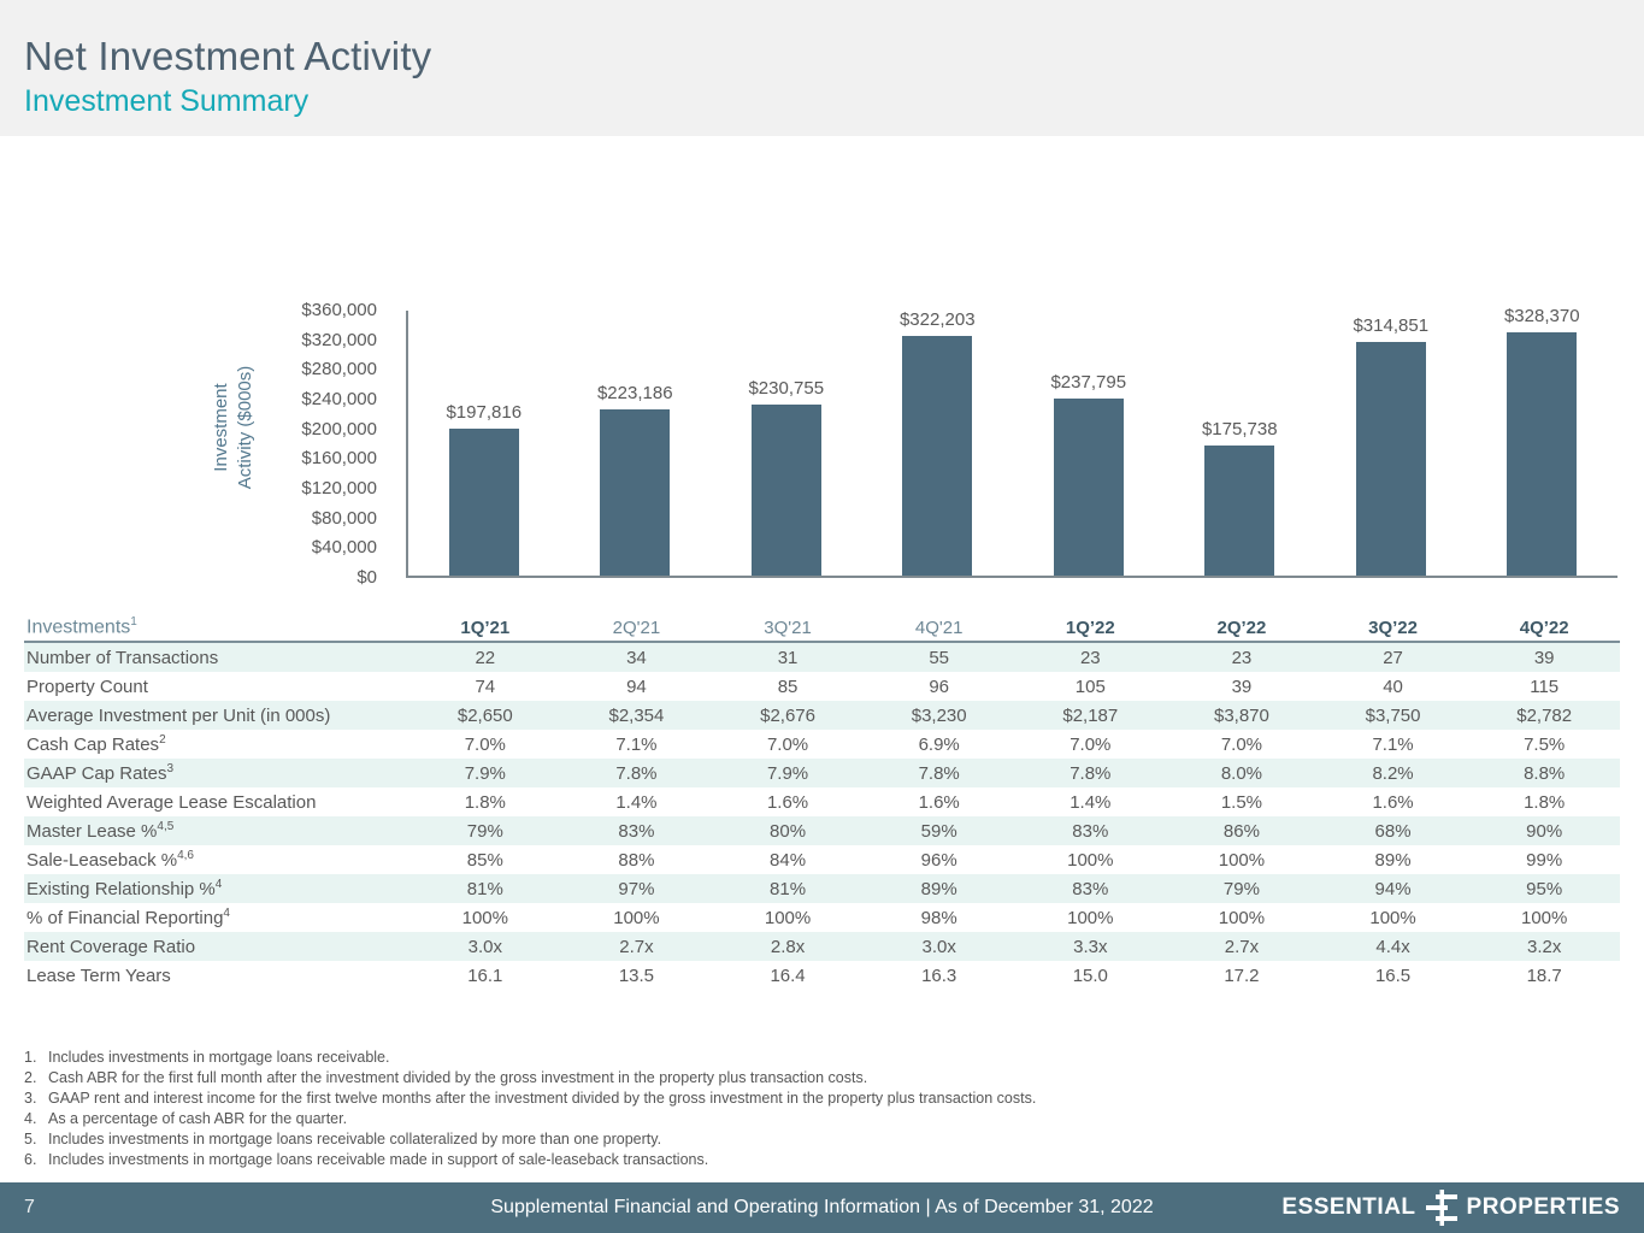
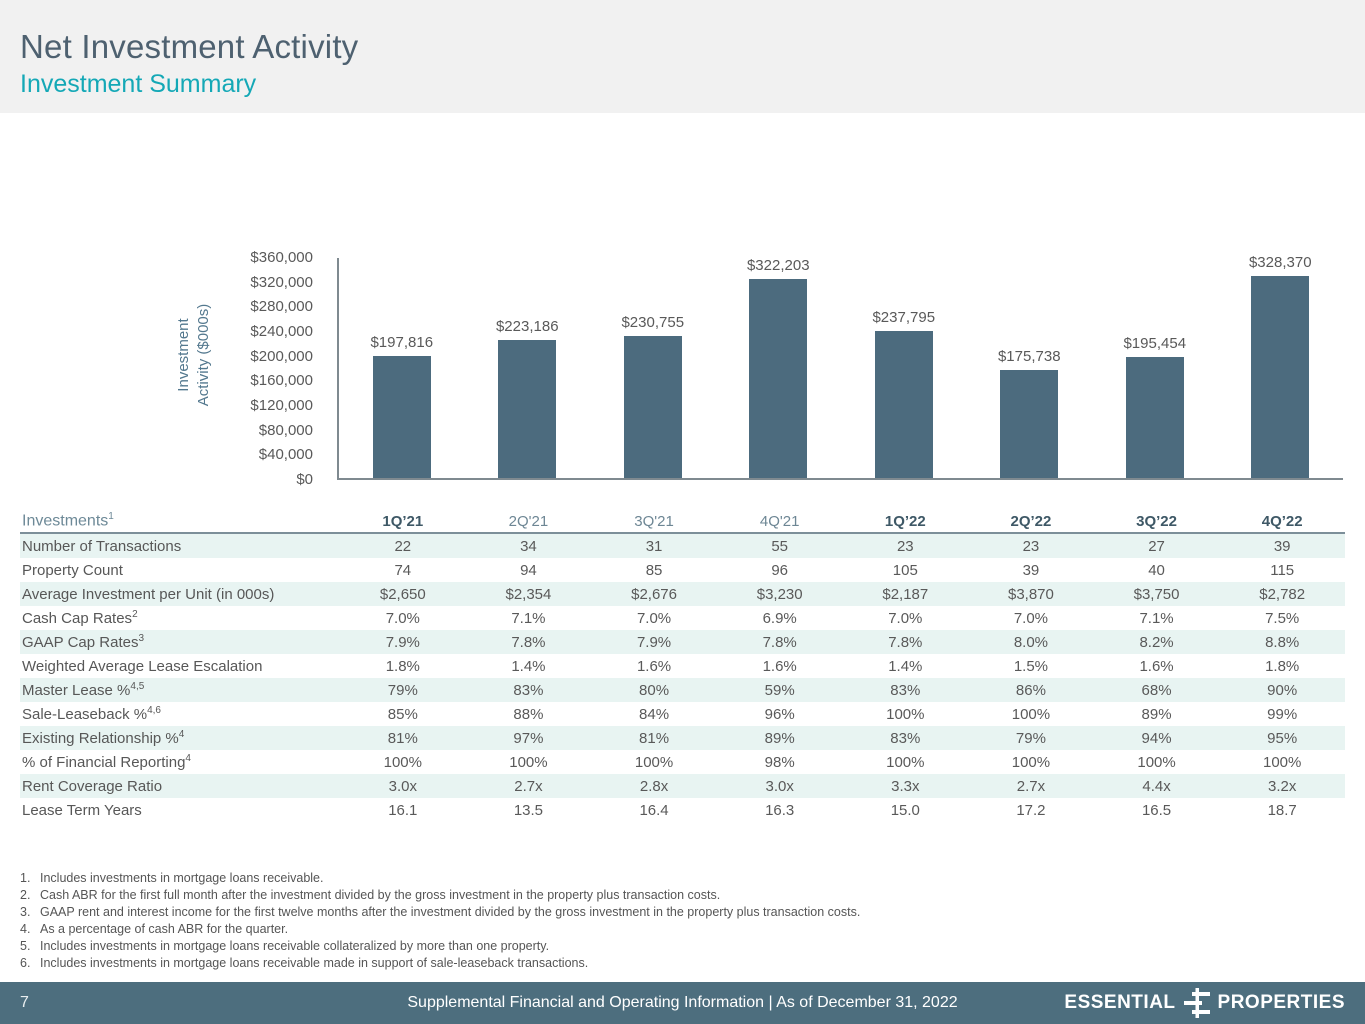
3Q’22: $314,851 -> $195,454
